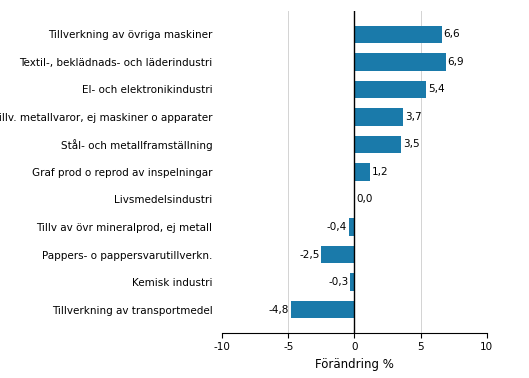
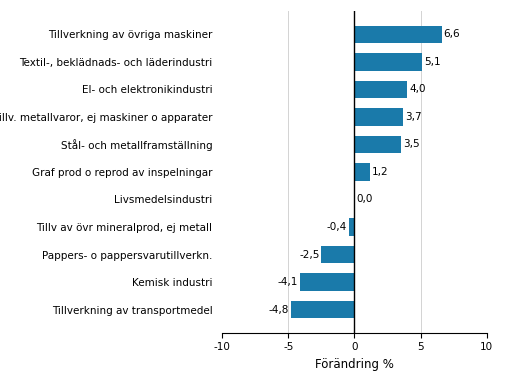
Textil-, beklädnads- och läderindustri: 6,9 -> 5,1
El- och elektronikindustri: 5,4 -> 4,0
Kemisk industri: -0,3 -> -4,1
